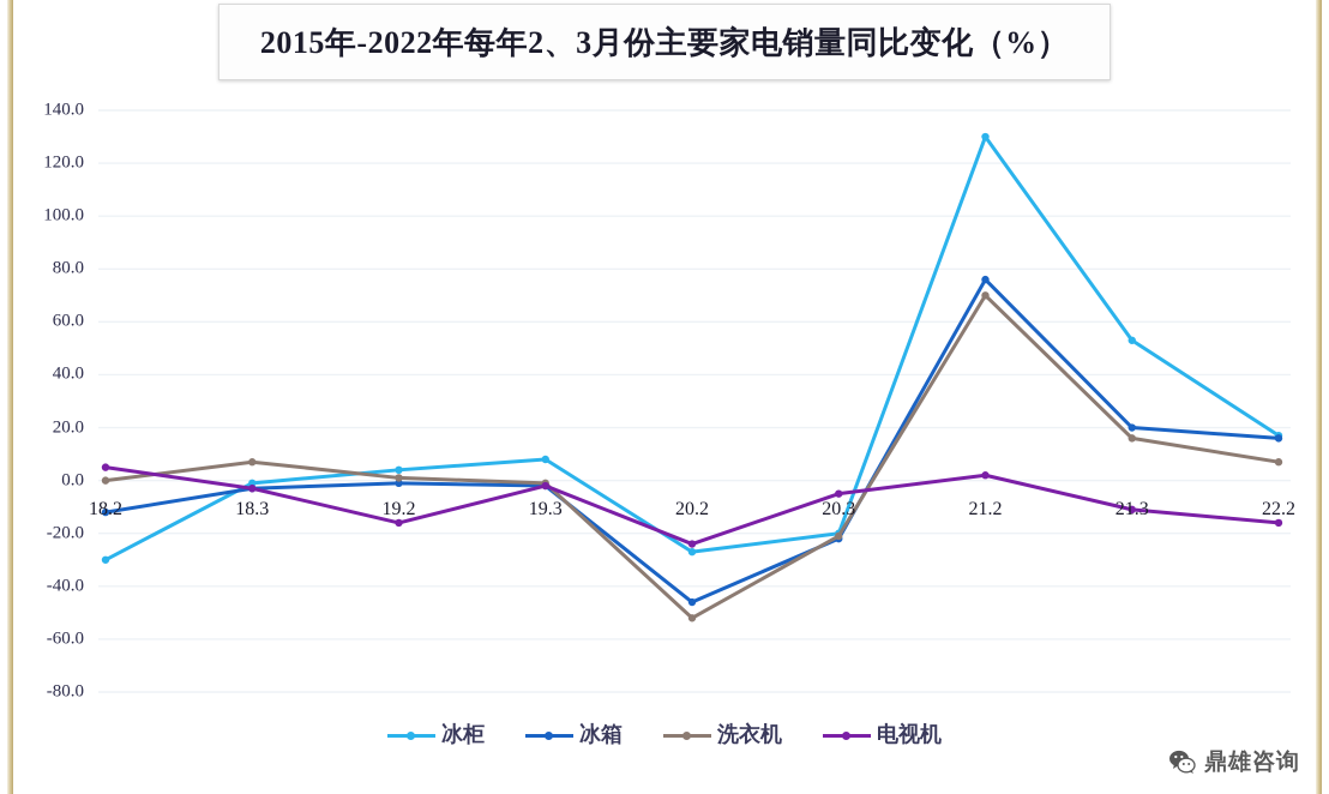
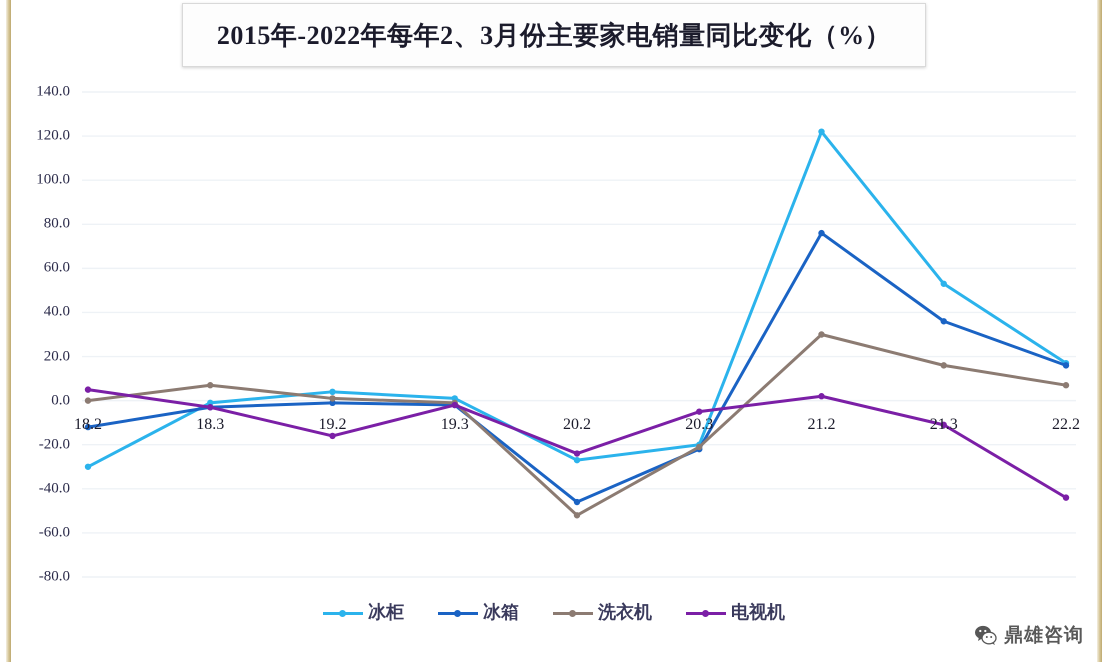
冰柜/19.3: 8 -> 1
冰柜/21.2: 130 -> 122
洗衣机/21.2: 70 -> 30
冰箱/21.3: 20 -> 36
电视机/22.2: -16 -> -44
